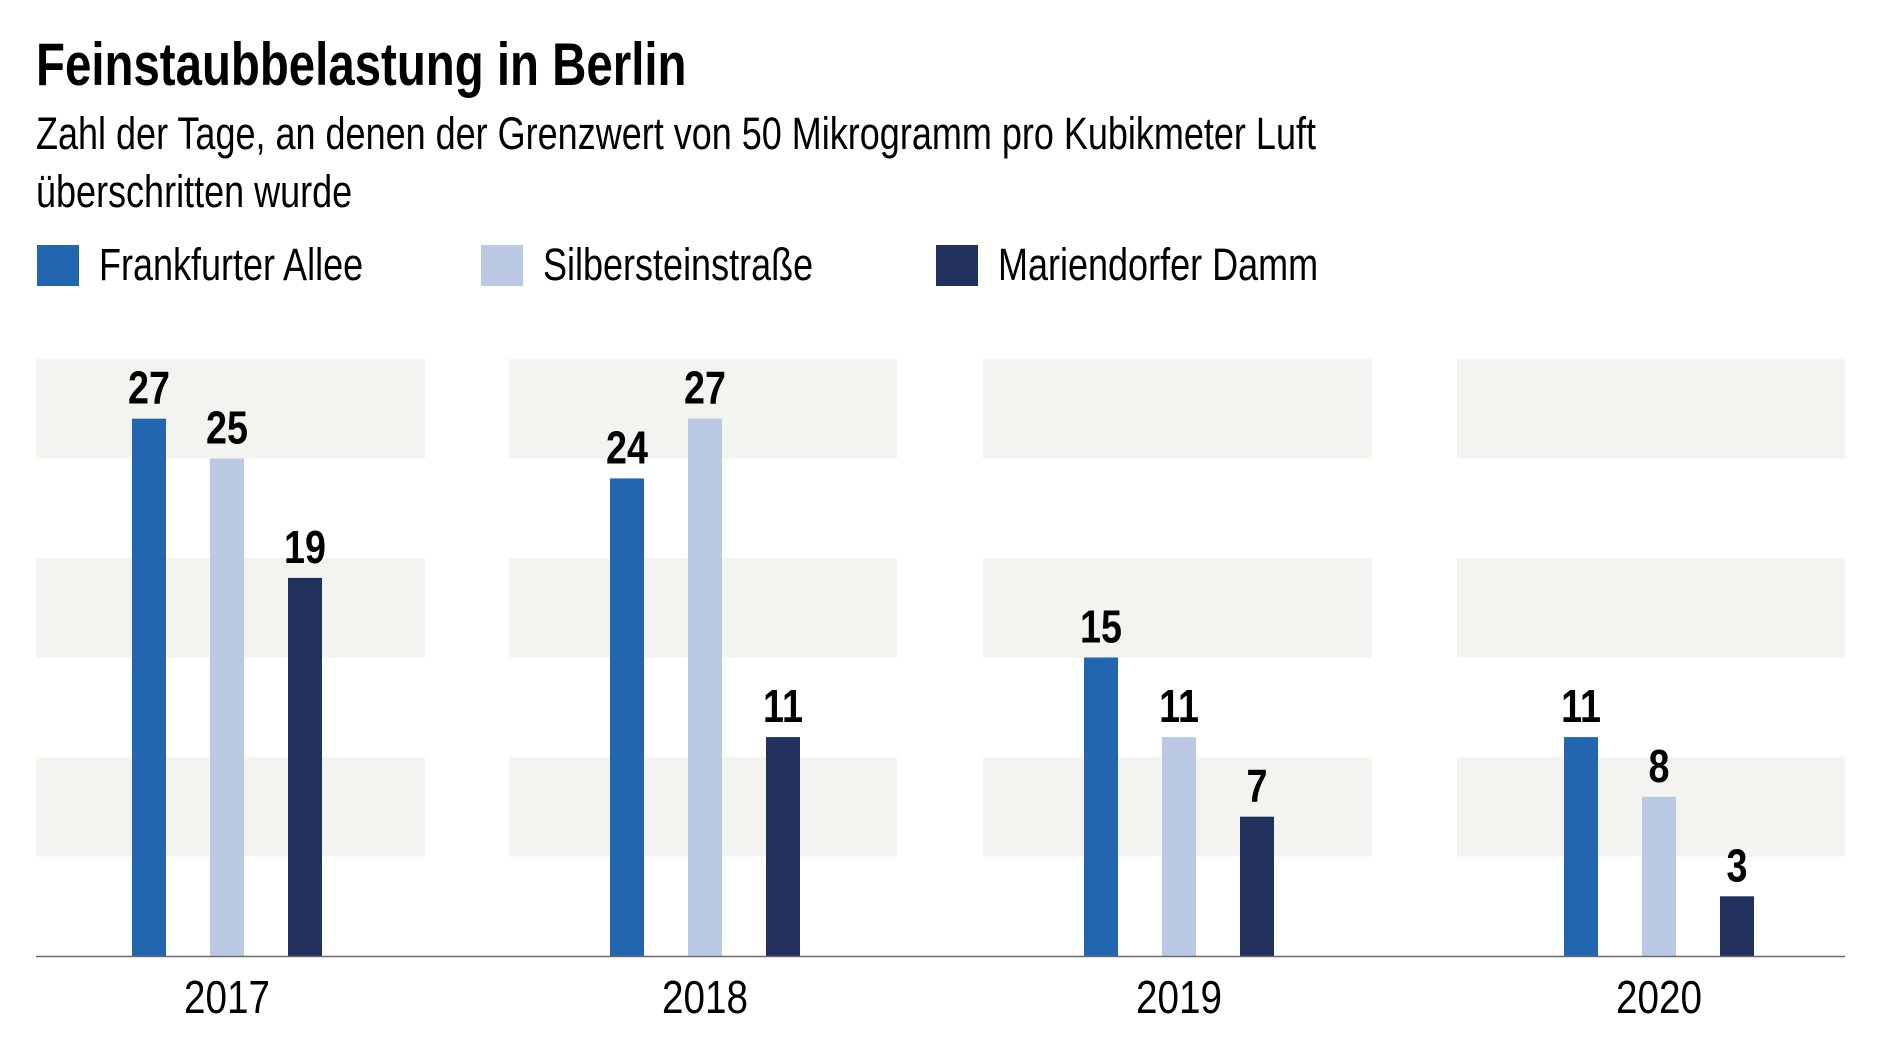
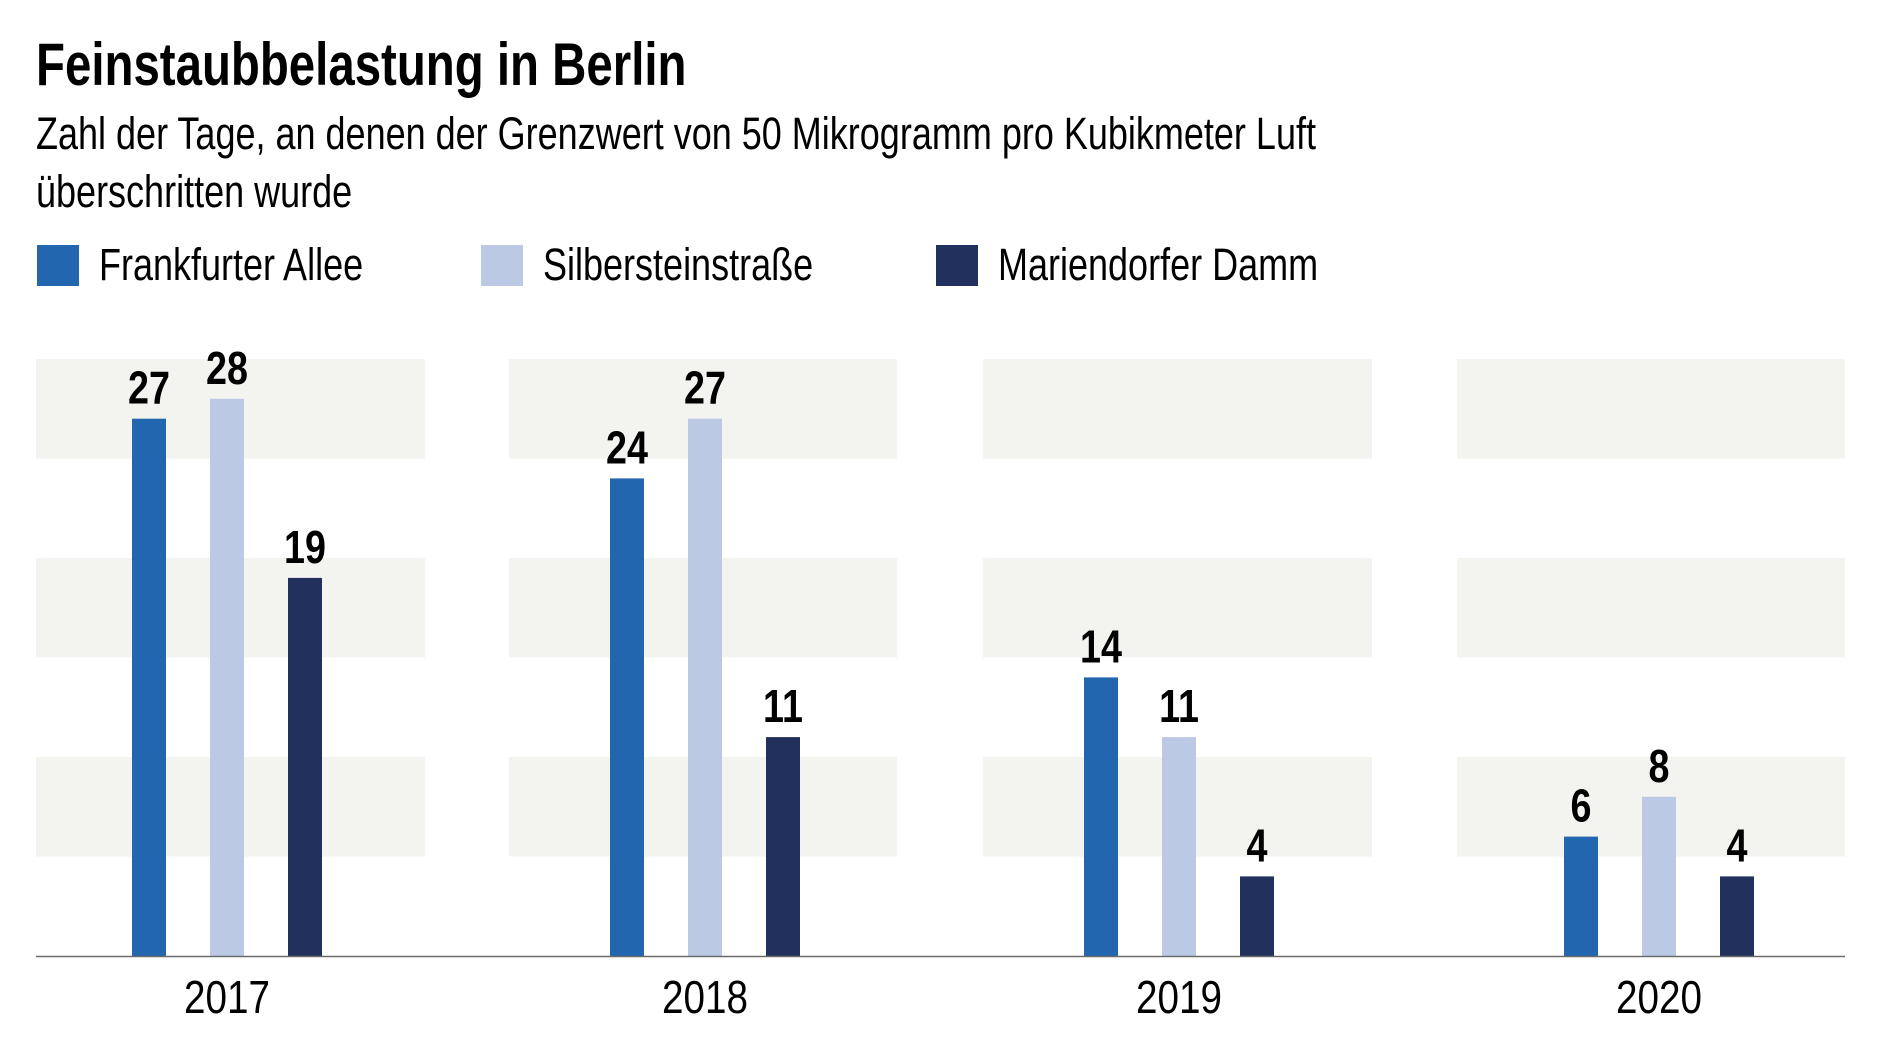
Silbersteinstraße/2017: 25 -> 28
Frankfurter Allee/2019: 15 -> 14
Mariendorfer Damm/2019: 7 -> 4
Frankfurter Allee/2020: 11 -> 6
Mariendorfer Damm/2020: 3 -> 4
